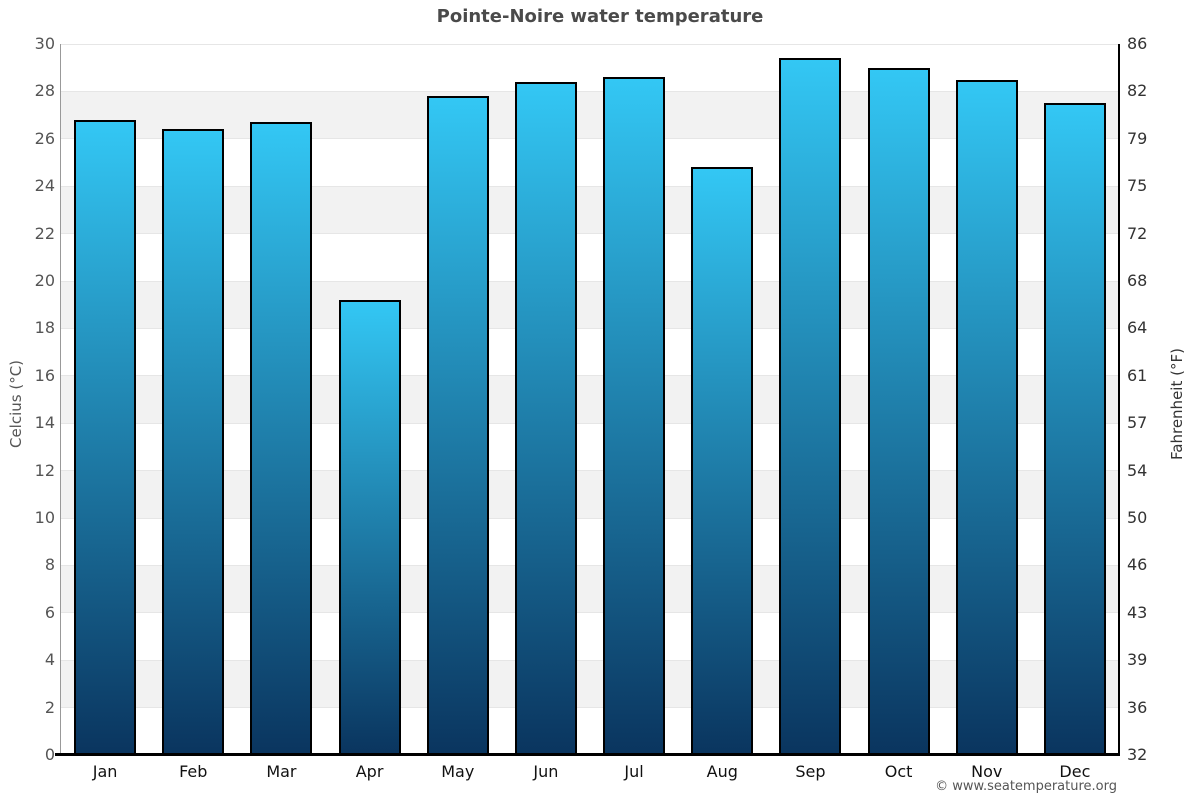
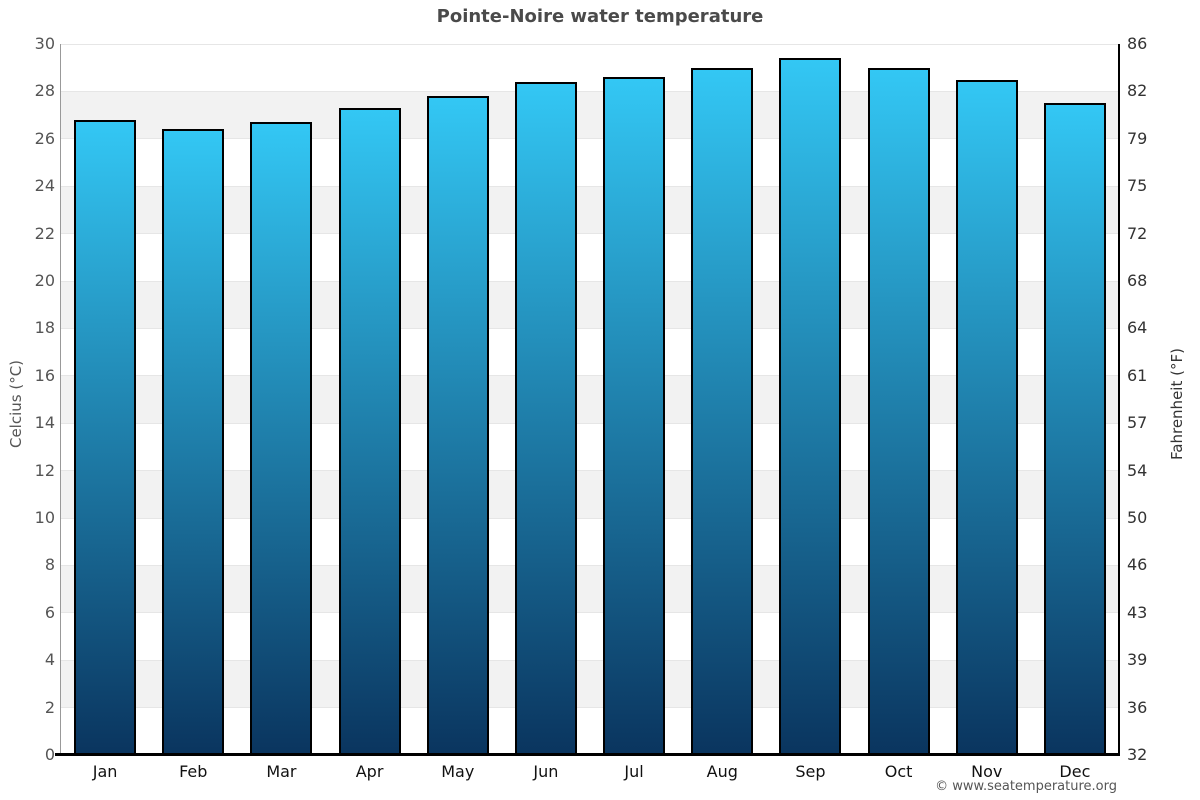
Apr: 19.2 -> 27.3
Aug: 24.8 -> 29.0
